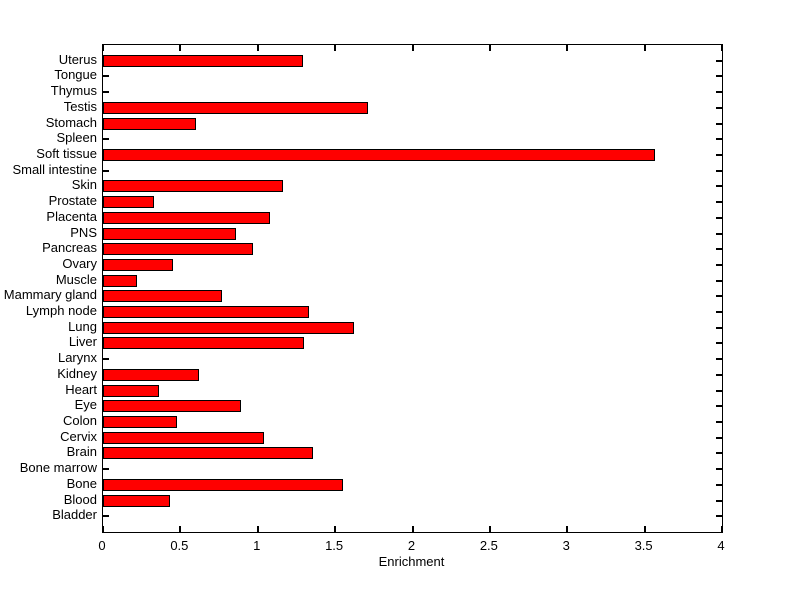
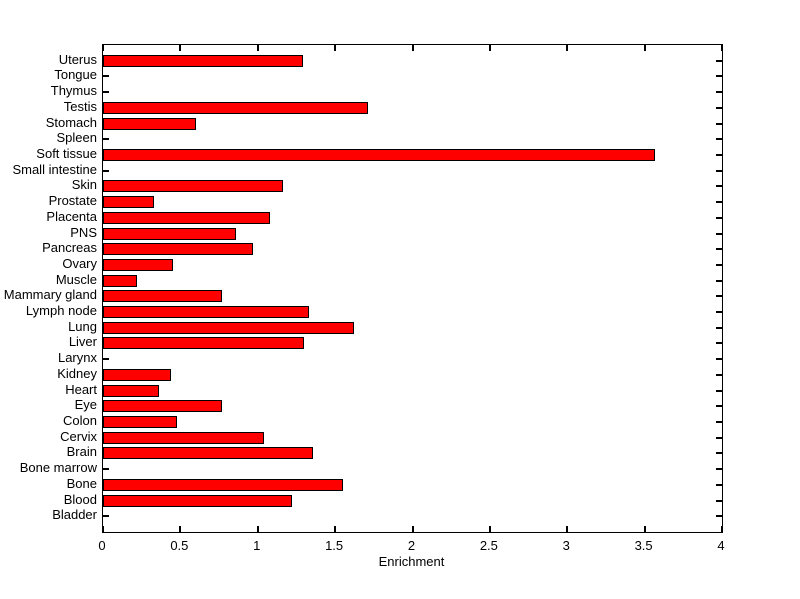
Kidney: 0.62 -> 0.44
Eye: 0.89 -> 0.77
Blood: 0.43 -> 1.22
